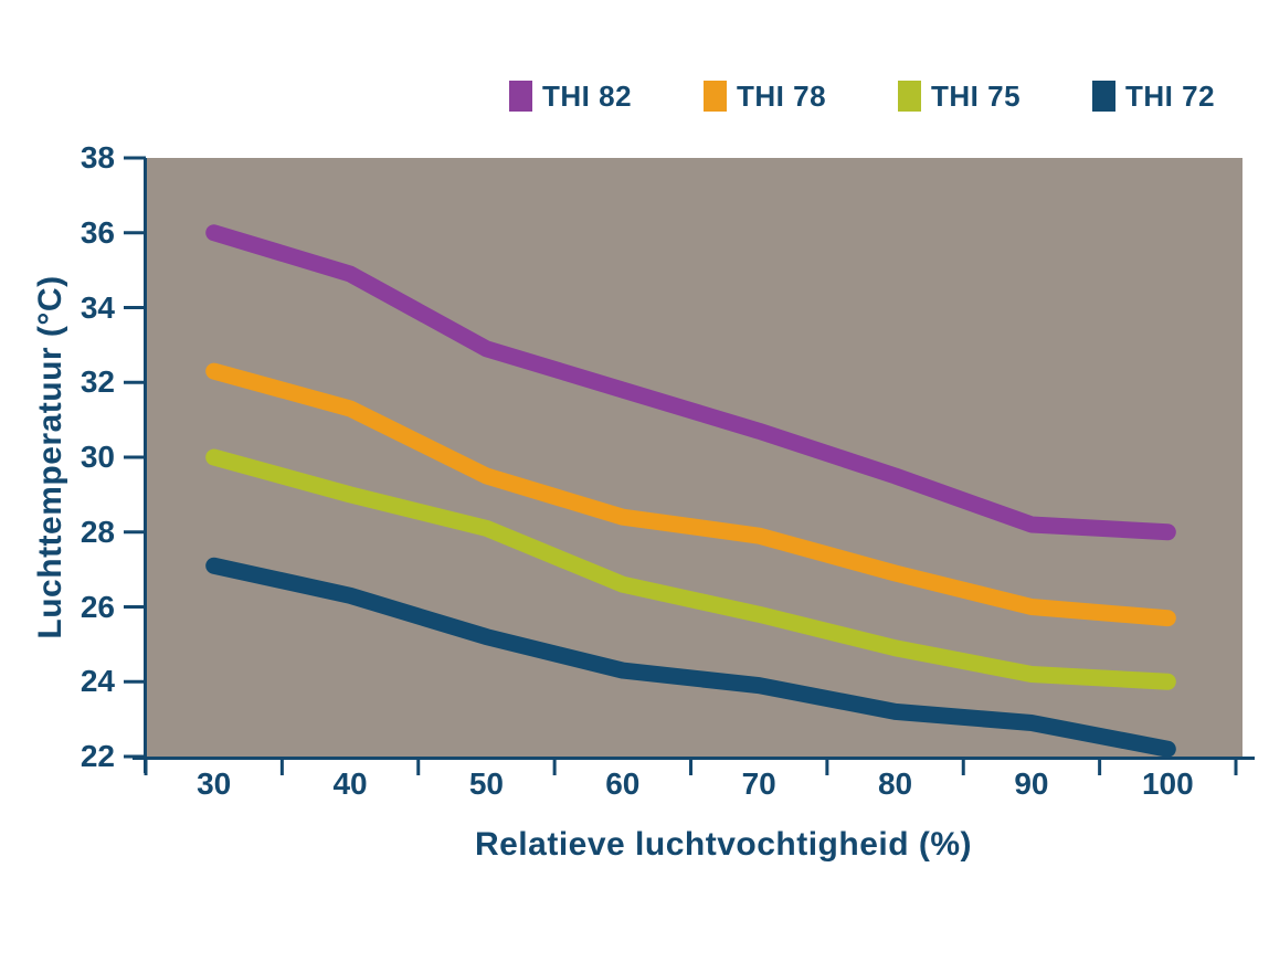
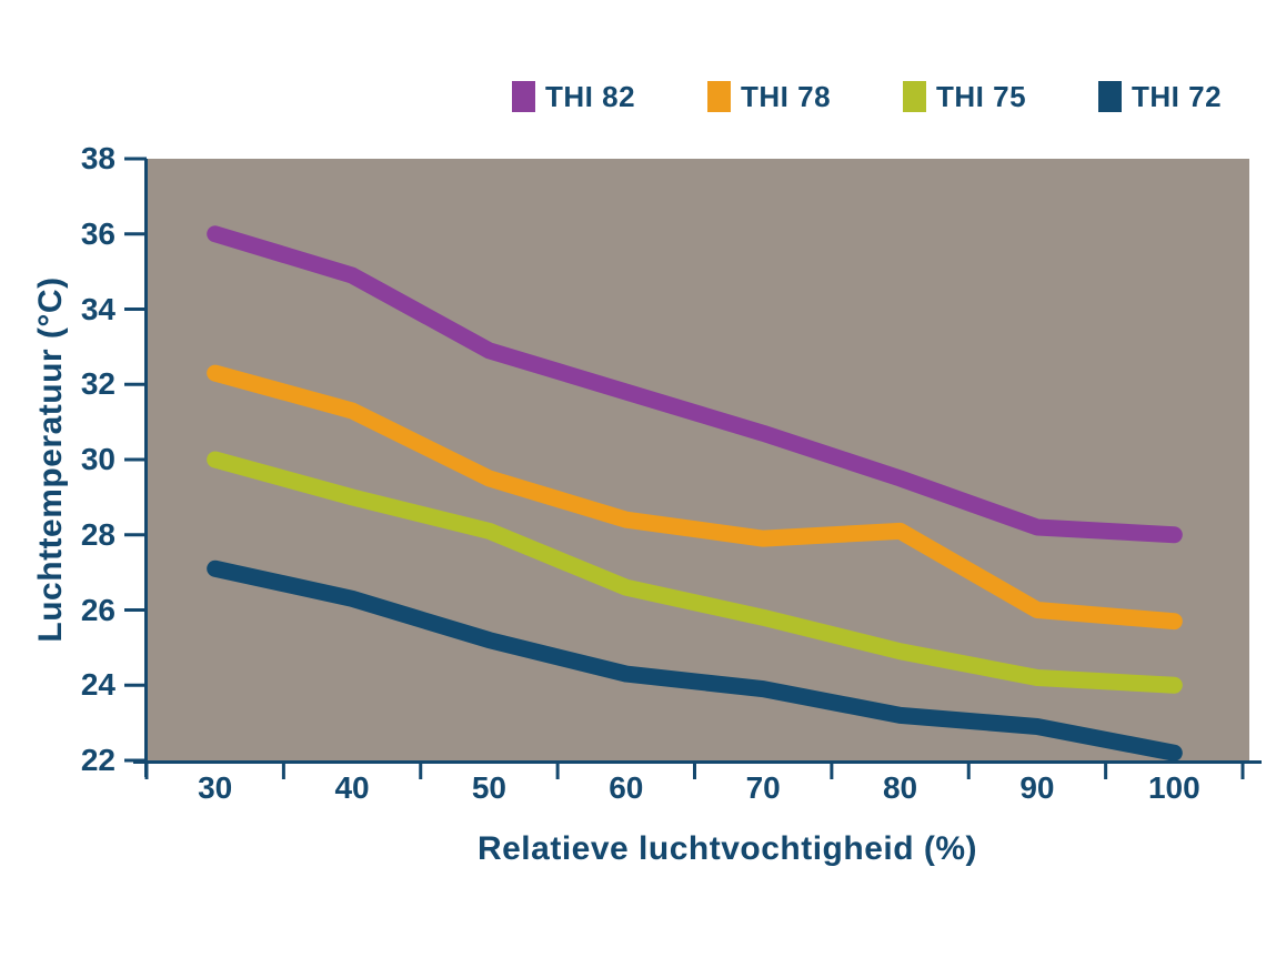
THI 78/80: 26.9 -> 28.1
